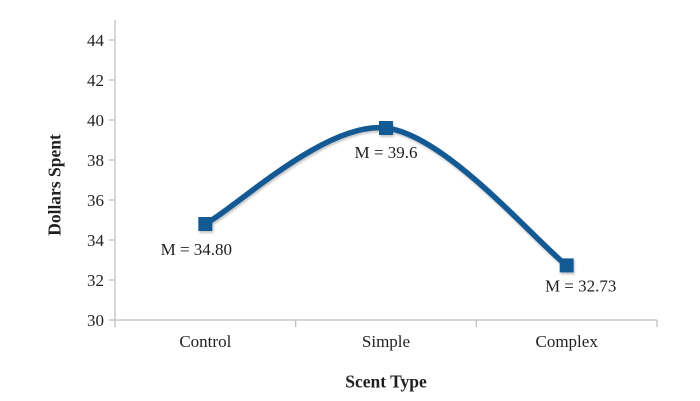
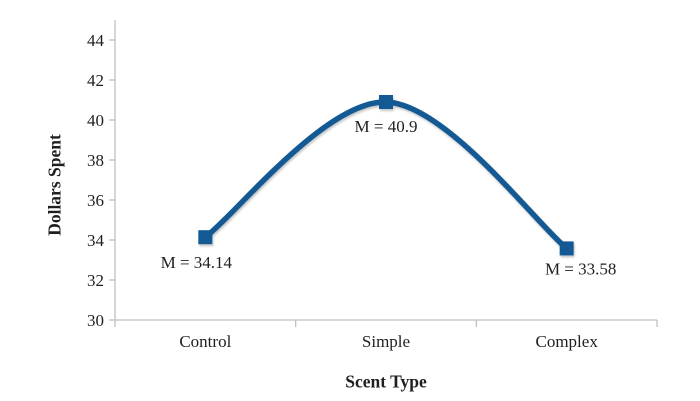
Control: 34.80 -> 34.14
Simple: 39.6 -> 40.9
Complex: 32.73 -> 33.58
